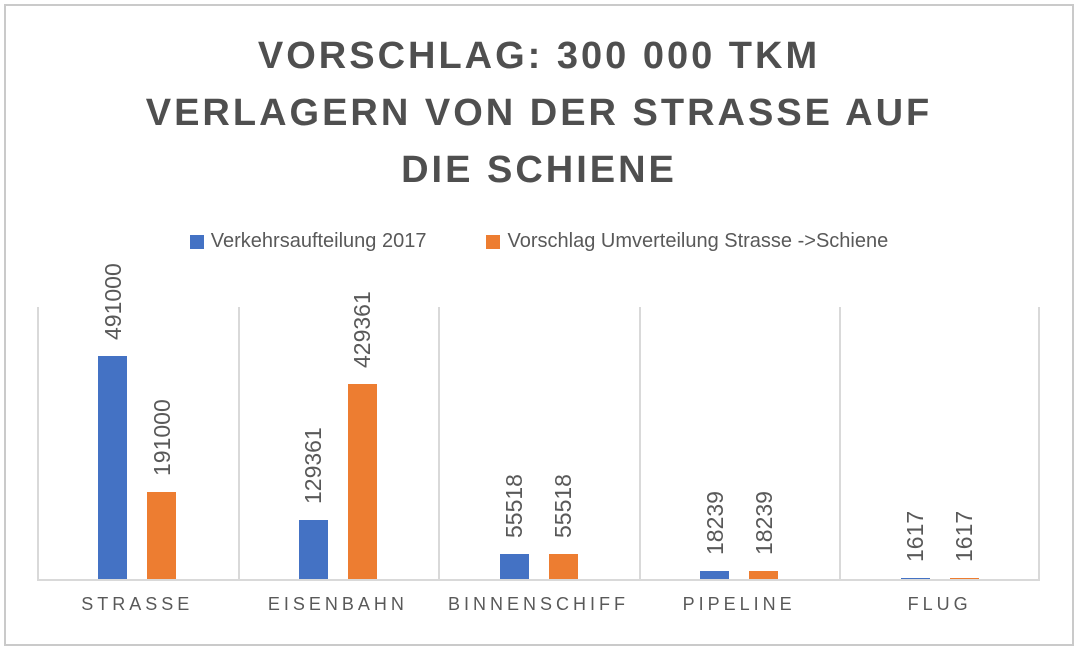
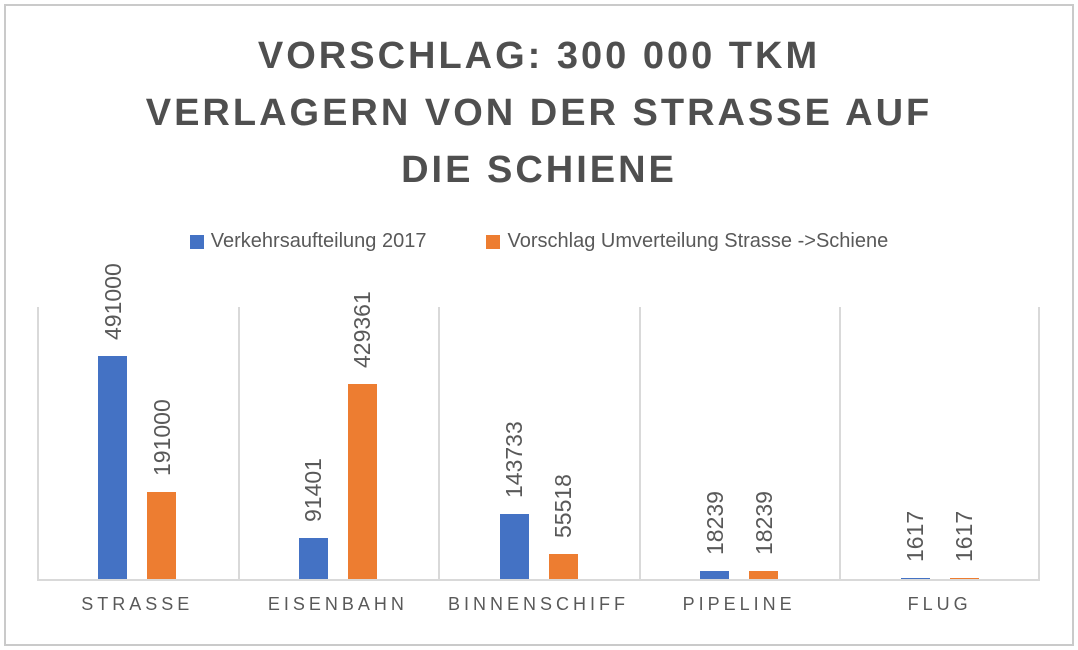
Verkehrsaufteilung 2017/EISENBAHN: 129361 -> 91401
Verkehrsaufteilung 2017/BINNENSCHIFF: 55518 -> 143733
